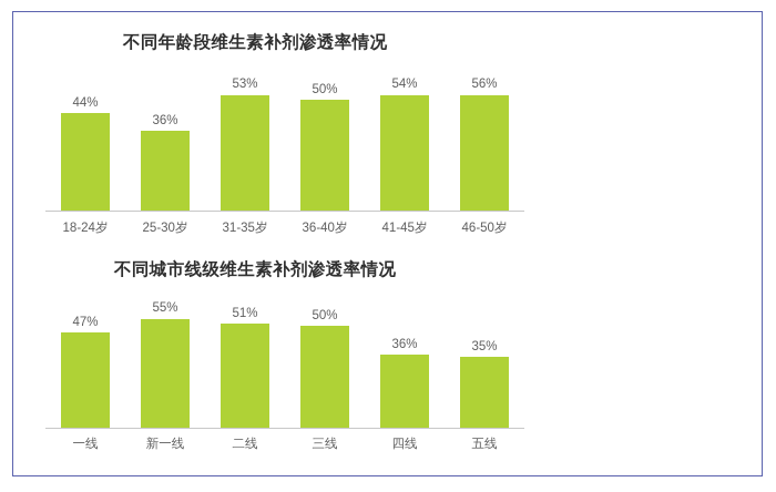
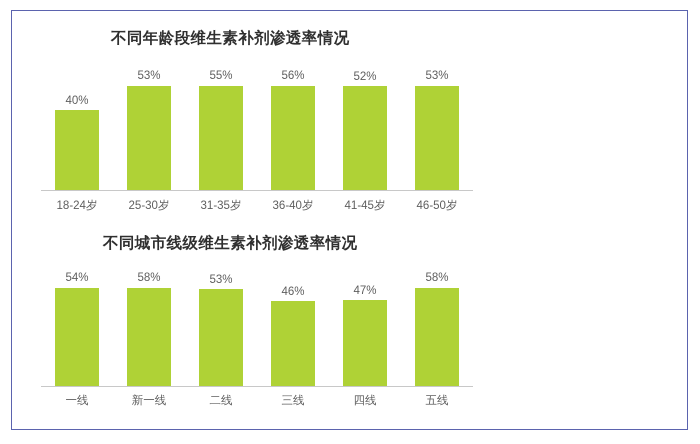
不同年龄段维生素补剂渗透率情况/18-24岁: 44% -> 40%
不同年龄段维生素补剂渗透率情况/25-30岁: 36% -> 53%
不同年龄段维生素补剂渗透率情况/31-35岁: 53% -> 55%
不同年龄段维生素补剂渗透率情况/36-40岁: 50% -> 56%
不同年龄段维生素补剂渗透率情况/41-45岁: 54% -> 52%
不同年龄段维生素补剂渗透率情况/46-50岁: 56% -> 53%
不同城市线级维生素补剂渗透率情况/一线: 47% -> 54%
不同城市线级维生素补剂渗透率情况/新一线: 55% -> 58%
不同城市线级维生素补剂渗透率情况/二线: 51% -> 53%
不同城市线级维生素补剂渗透率情况/三线: 50% -> 46%
不同城市线级维生素补剂渗透率情况/四线: 36% -> 47%
不同城市线级维生素补剂渗透率情况/五线: 35% -> 58%
